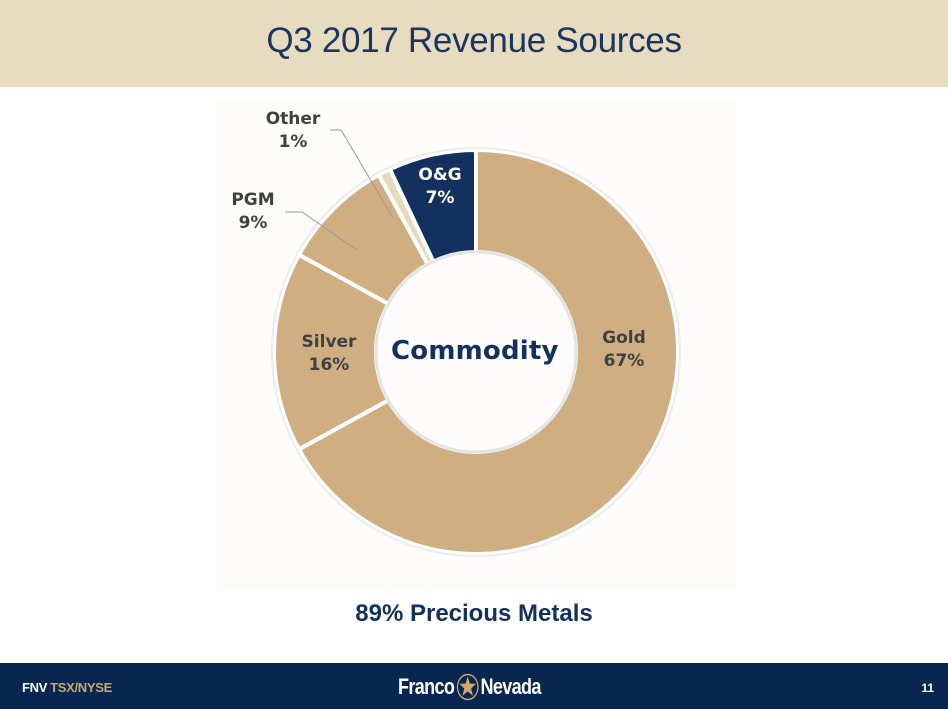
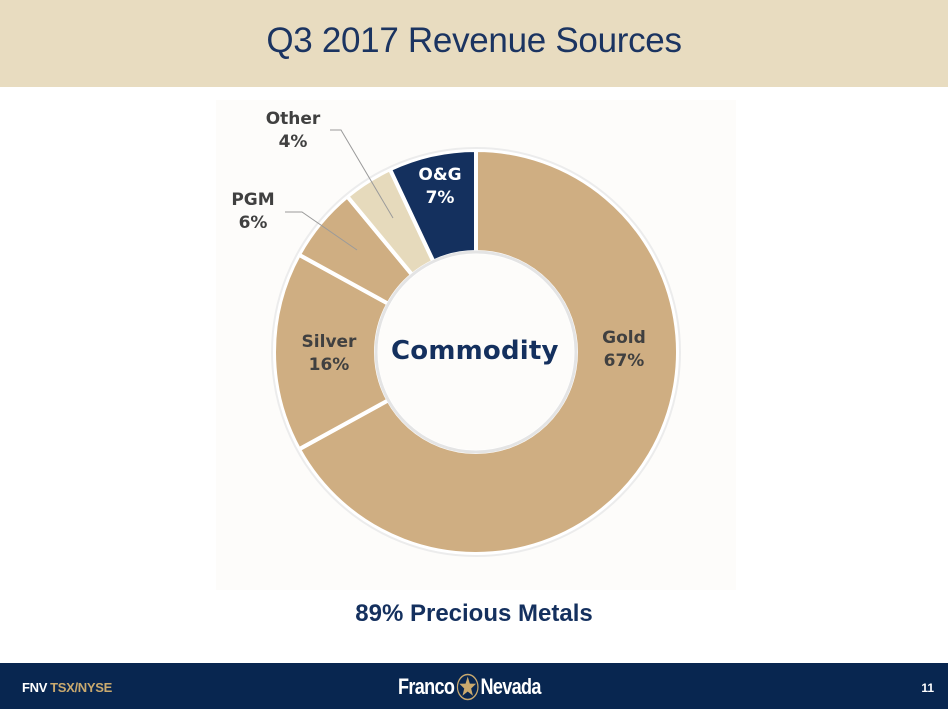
PGM: 9% -> 6%
Other: 1% -> 4%
